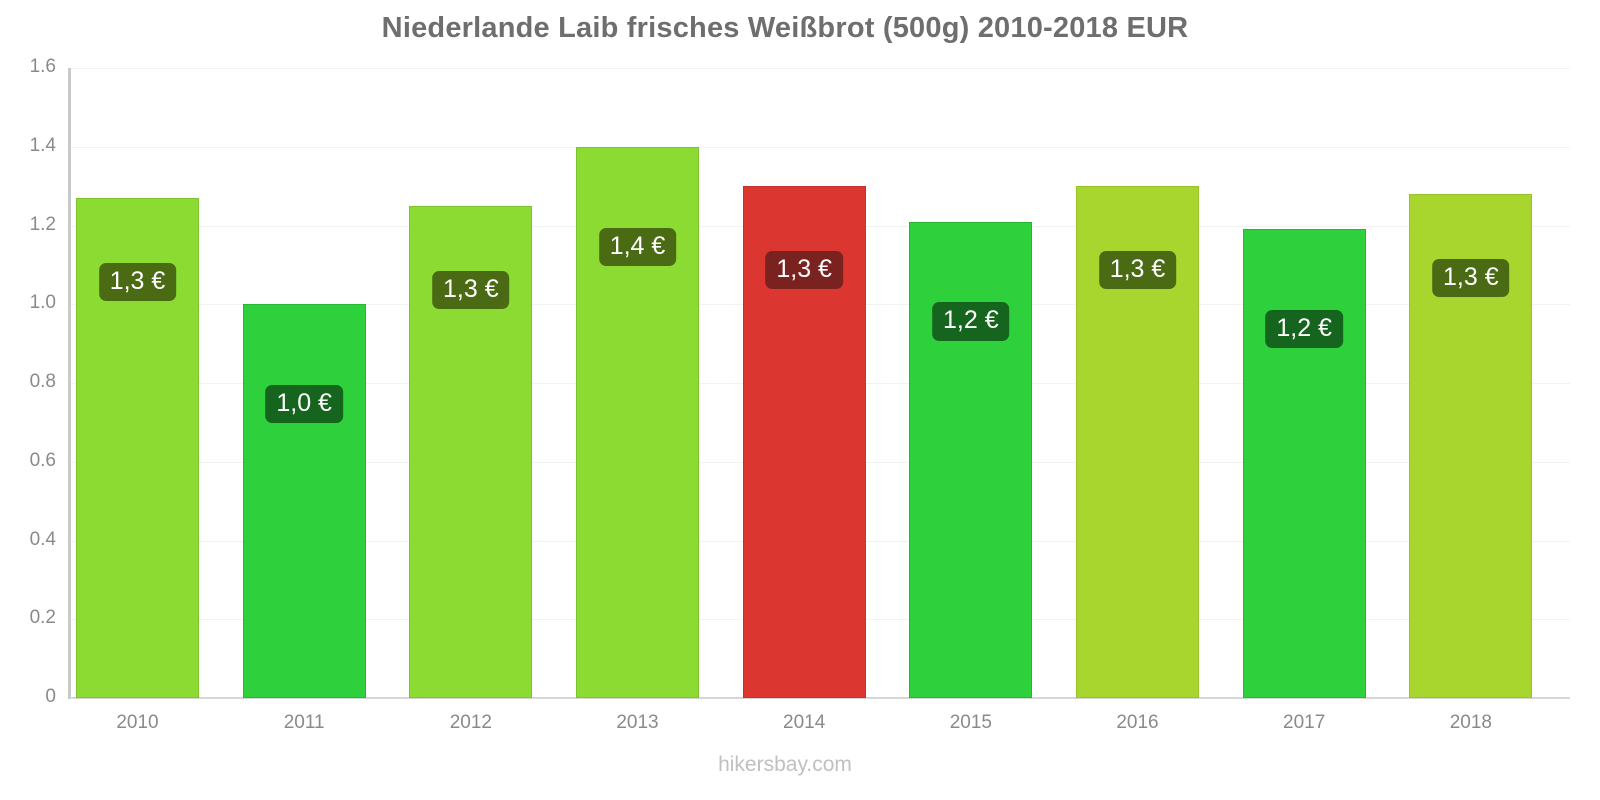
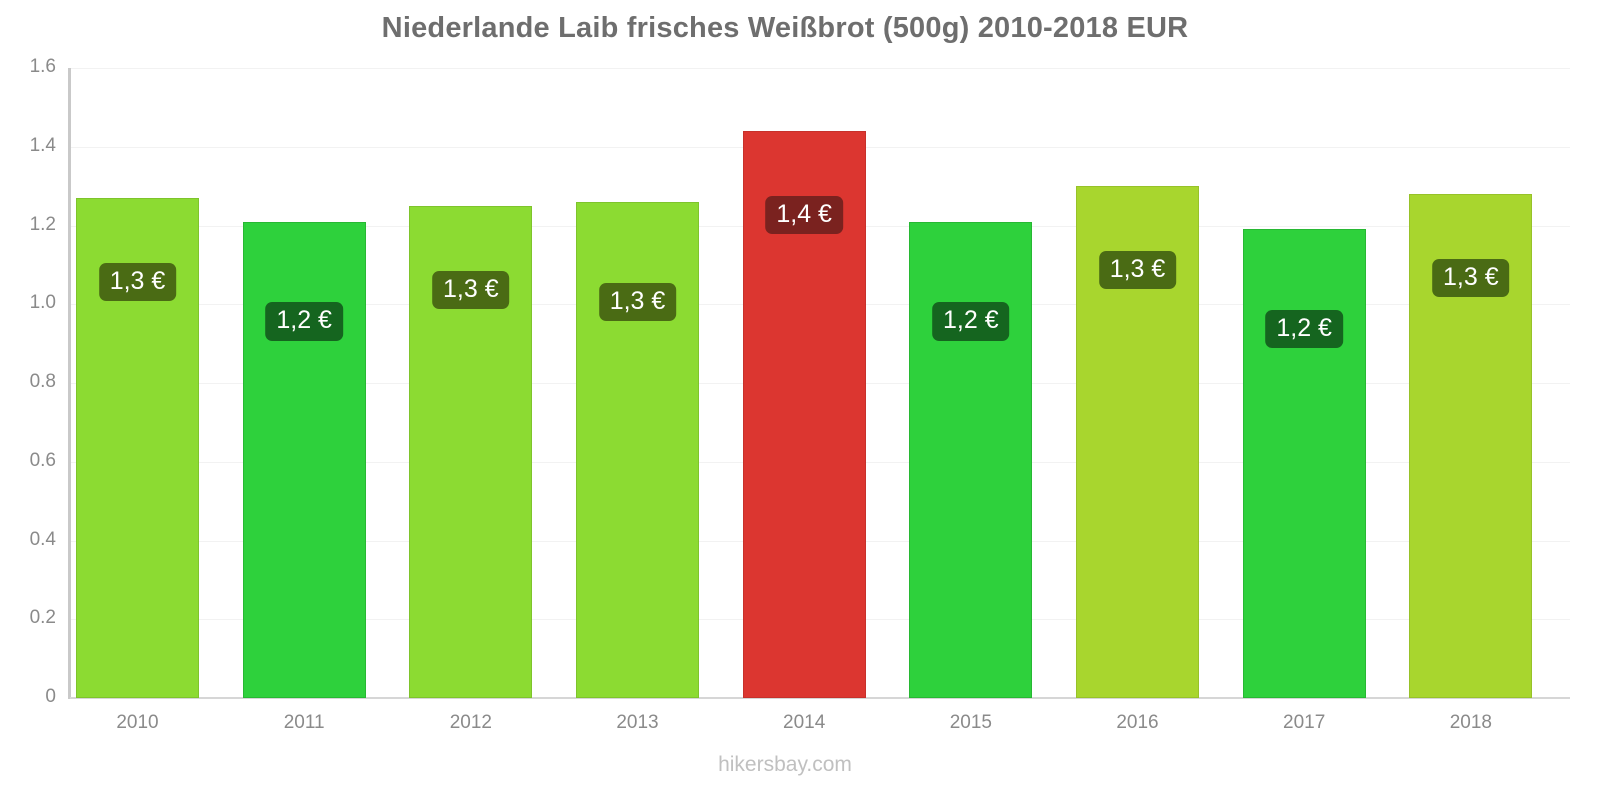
2011: 1,0 -> 1,2
2013: 1,4 -> 1,3
2014: 1,3 -> 1,4
